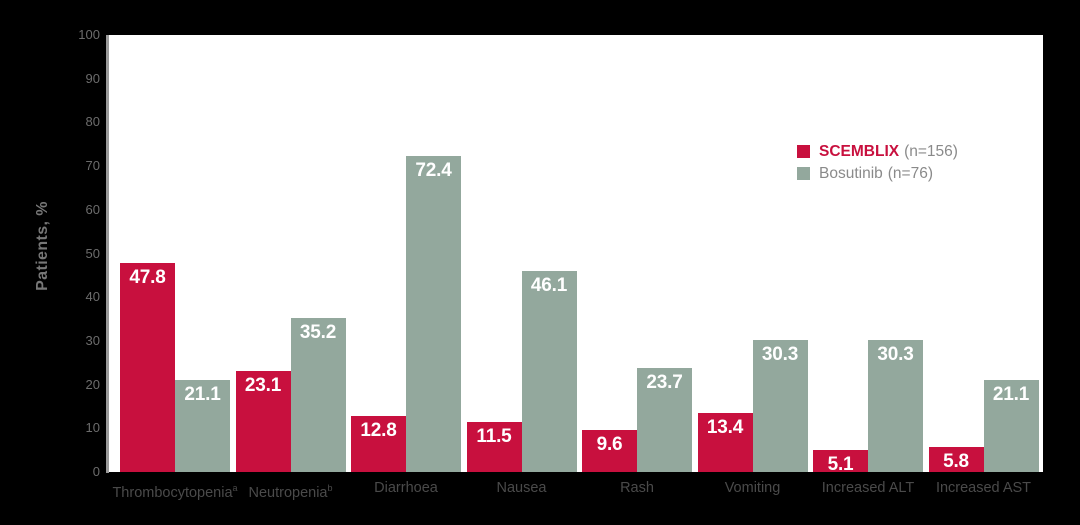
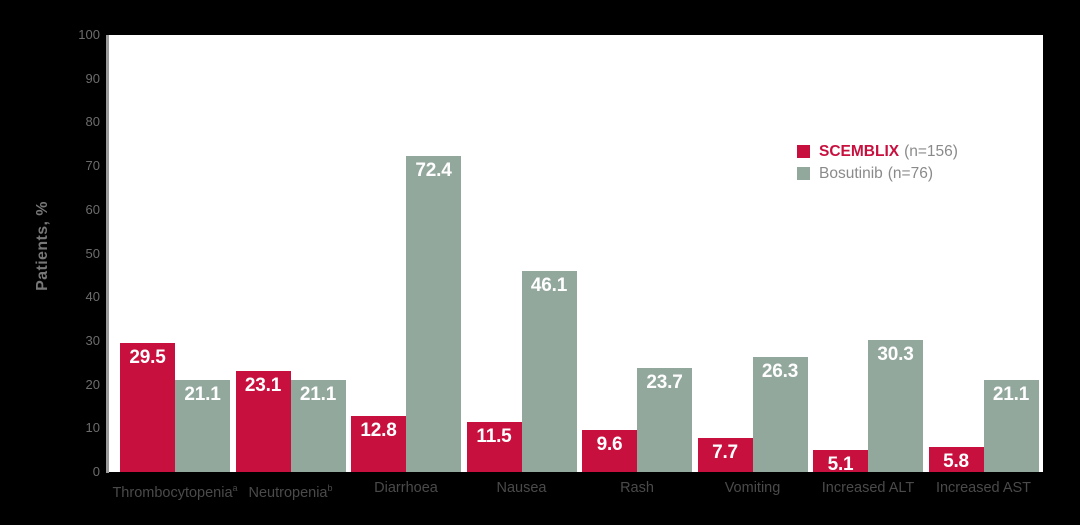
SCEMBLIX/Thrombocytopenia: 47.8 -> 29.5
Bosutinib/Neutropenia: 35.2 -> 21.1
SCEMBLIX/Vomiting: 13.4 -> 7.7
Bosutinib/Vomiting: 30.3 -> 26.3
